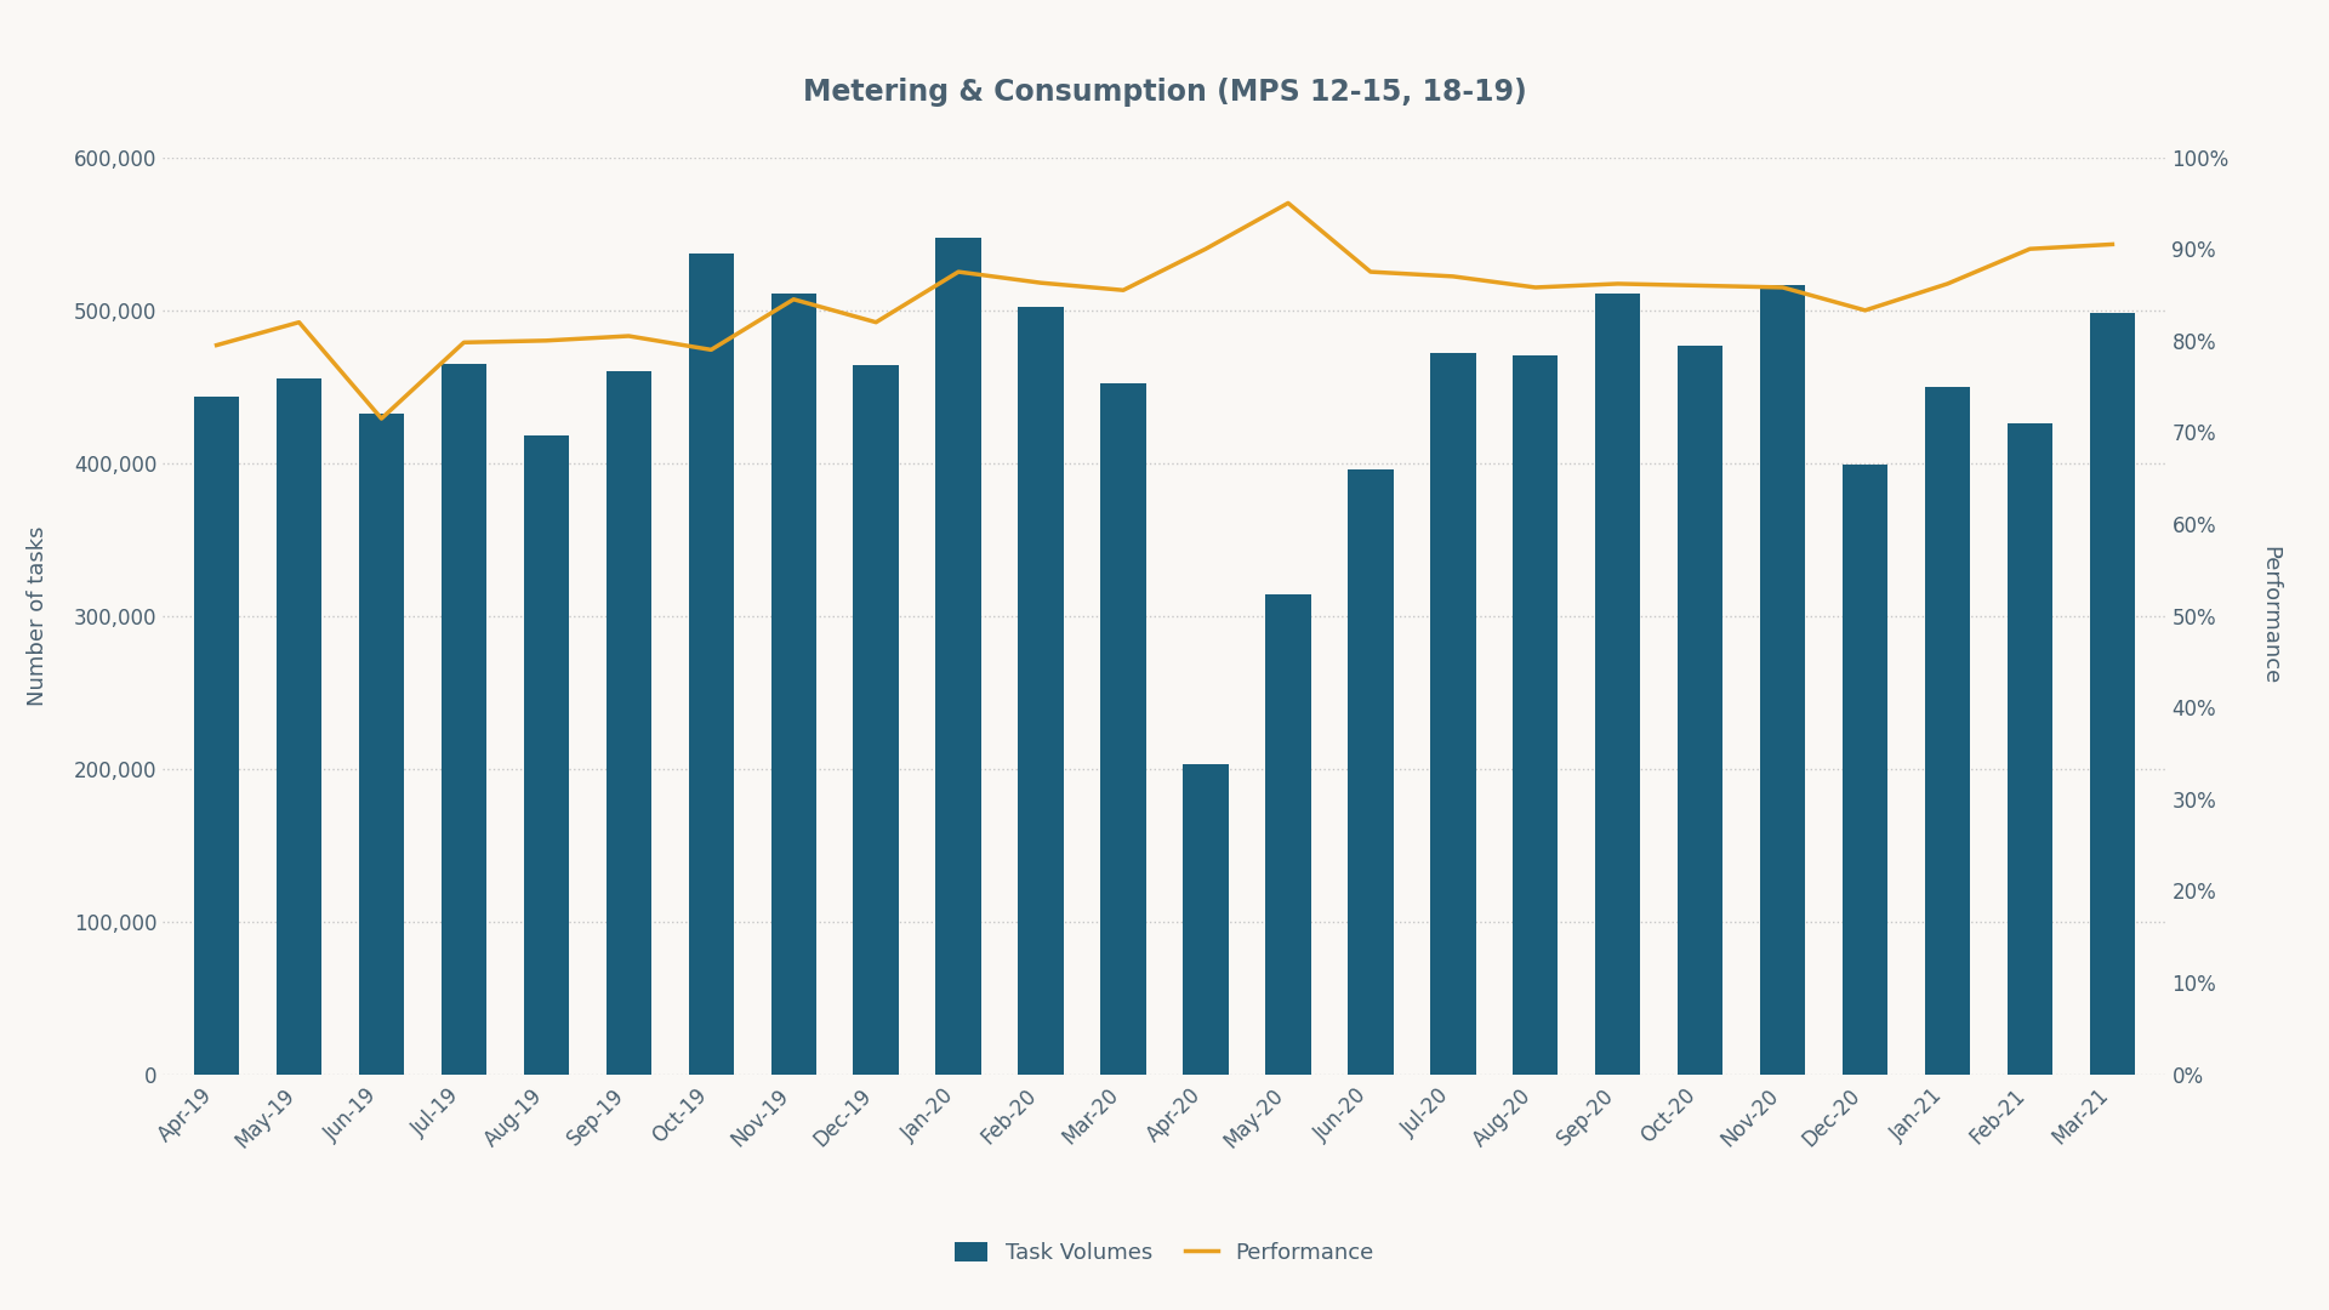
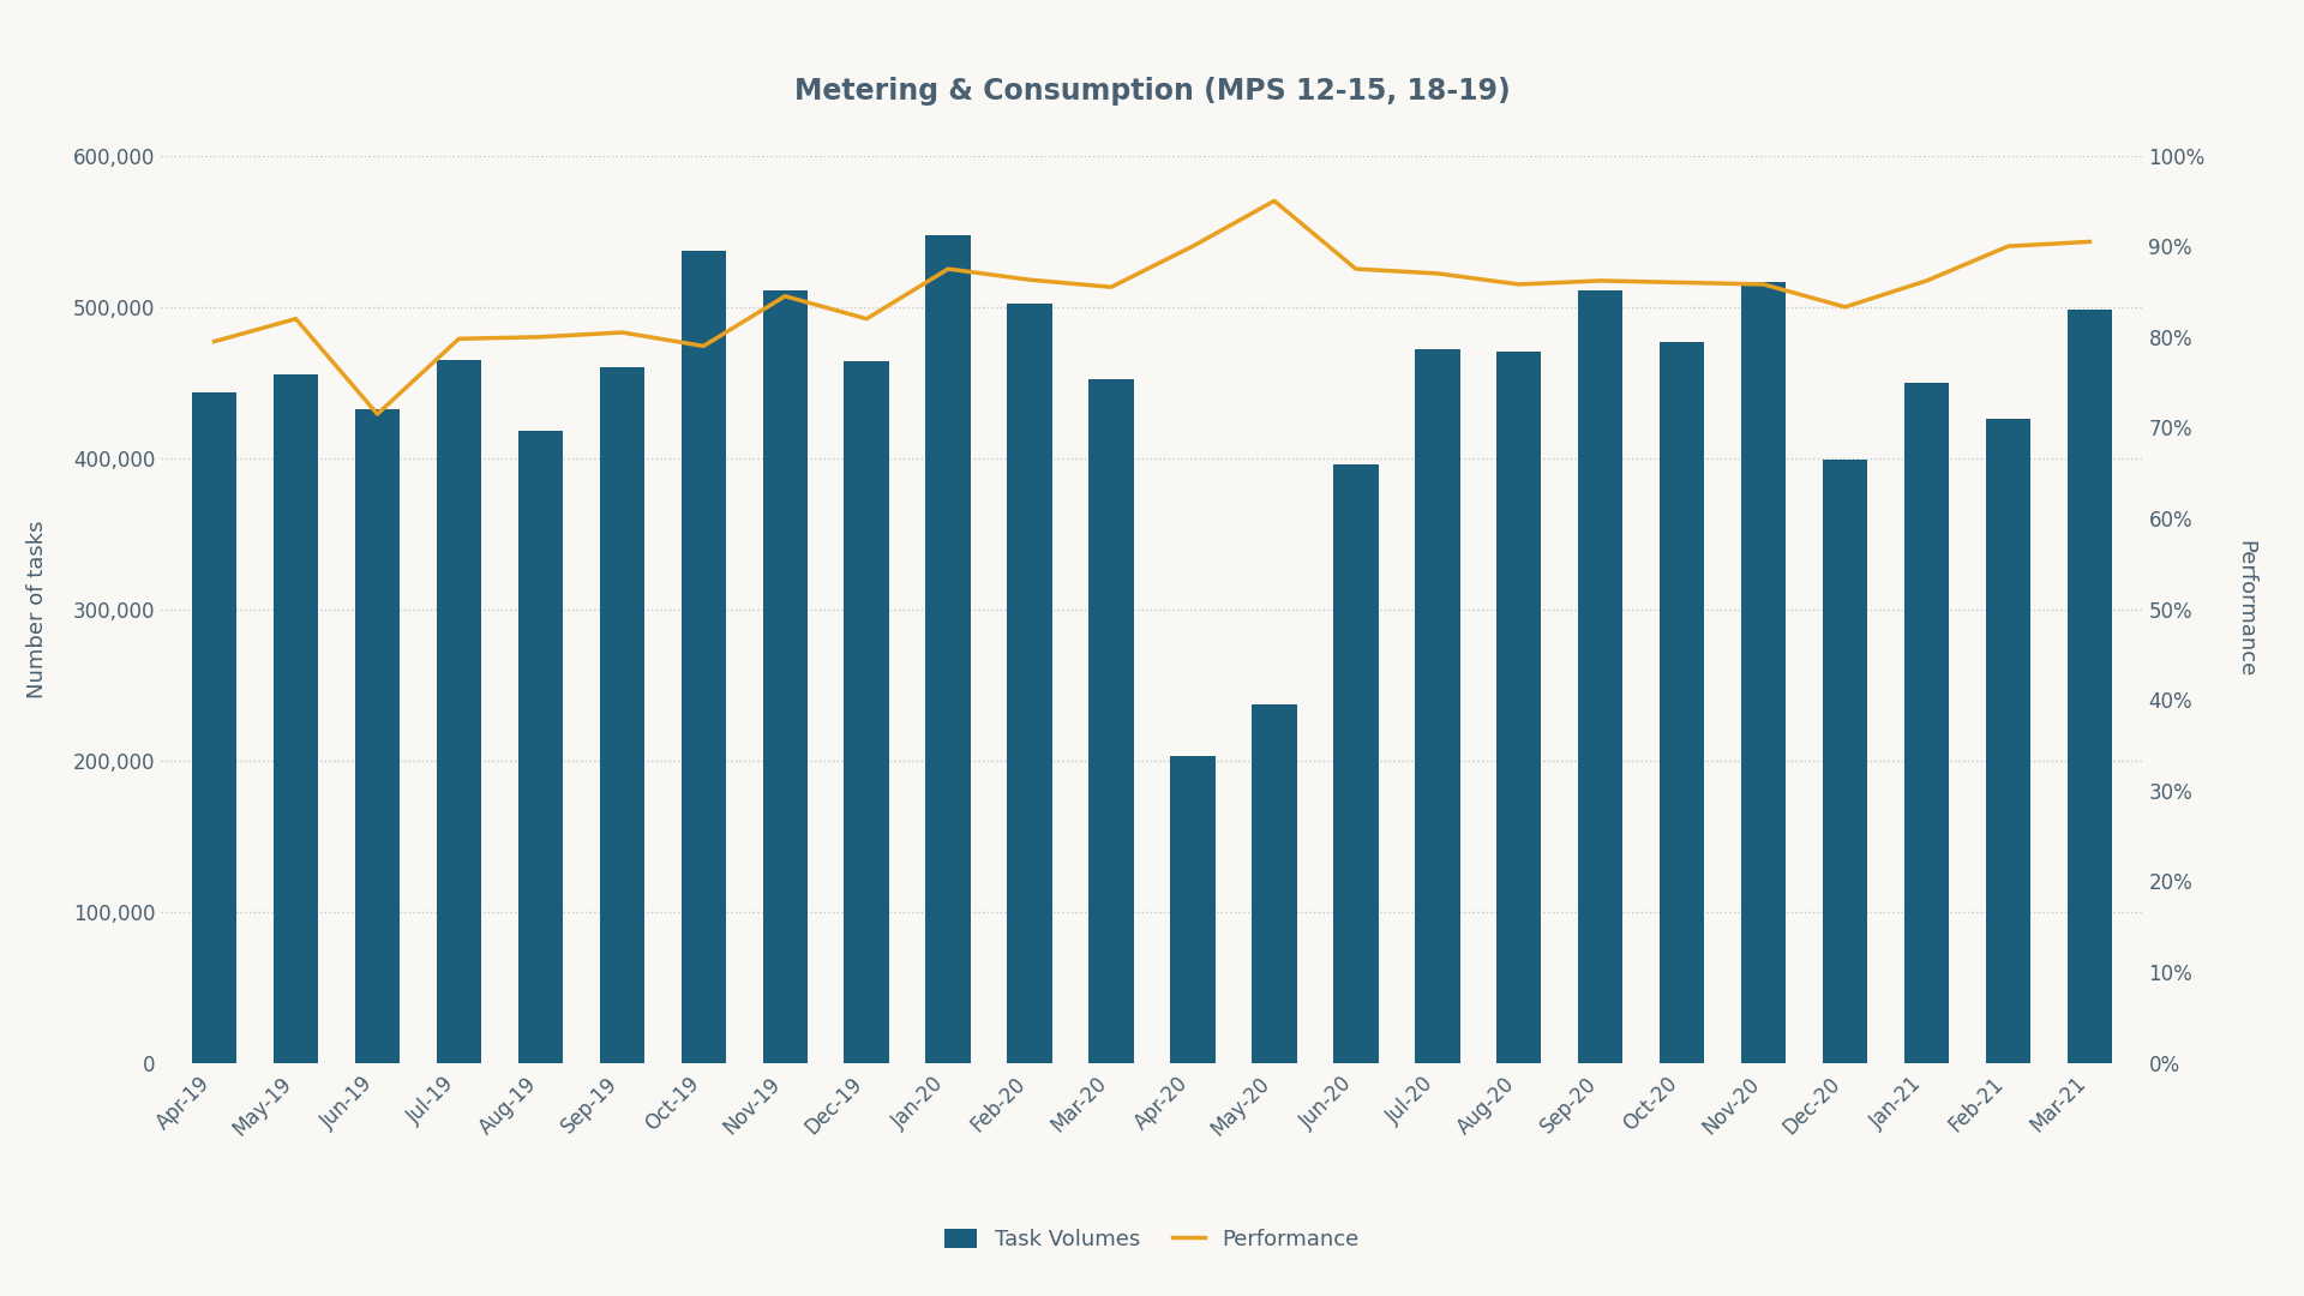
Task Volumes/May-20: 314,000 -> 237,000
